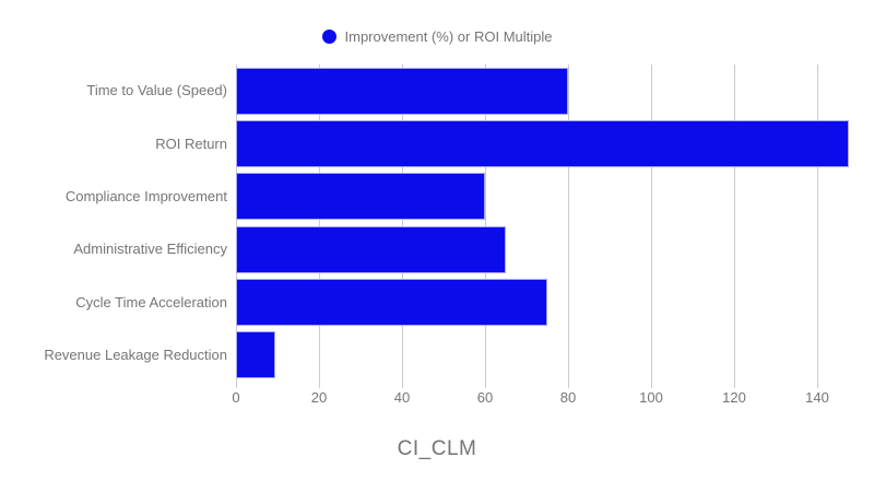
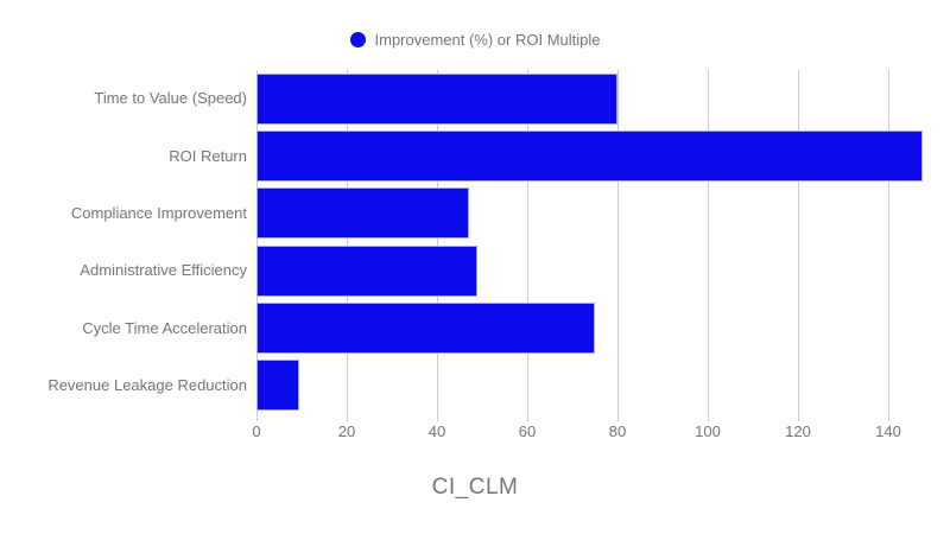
Compliance Improvement: 60 -> 47
Administrative Efficiency: 65 -> 49
